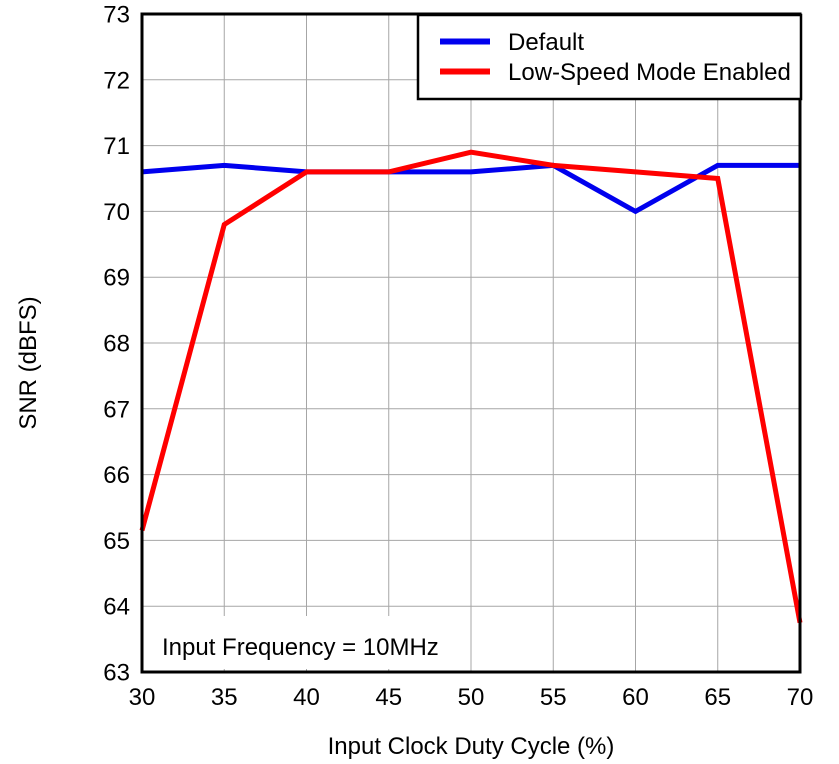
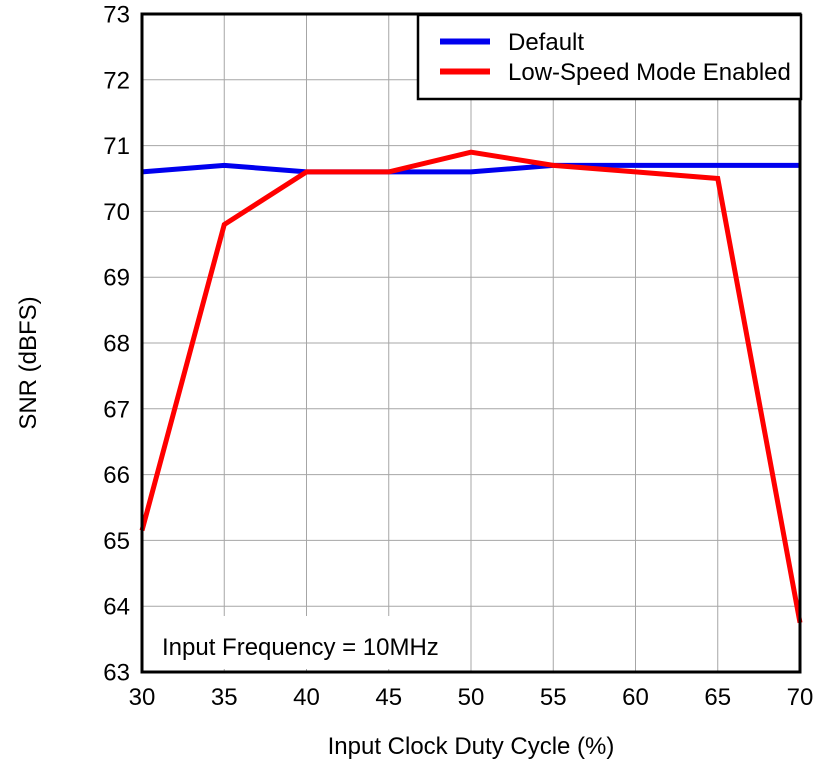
Default/60: 70.0 -> 70.7
